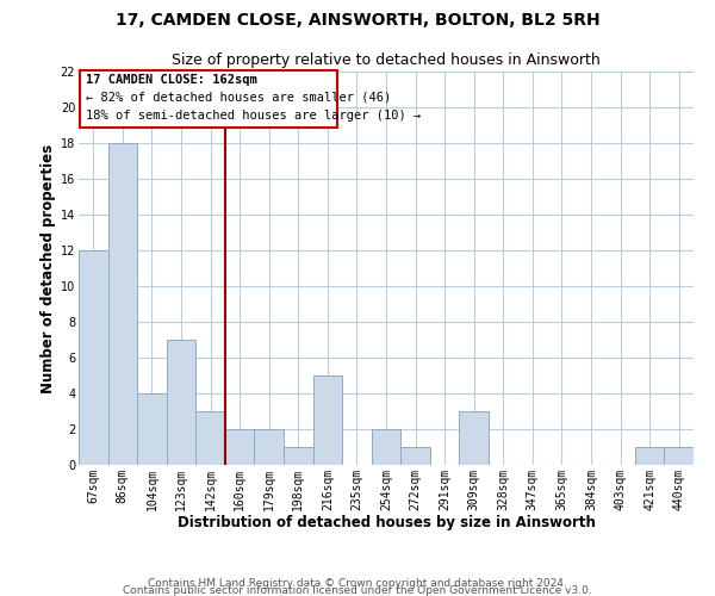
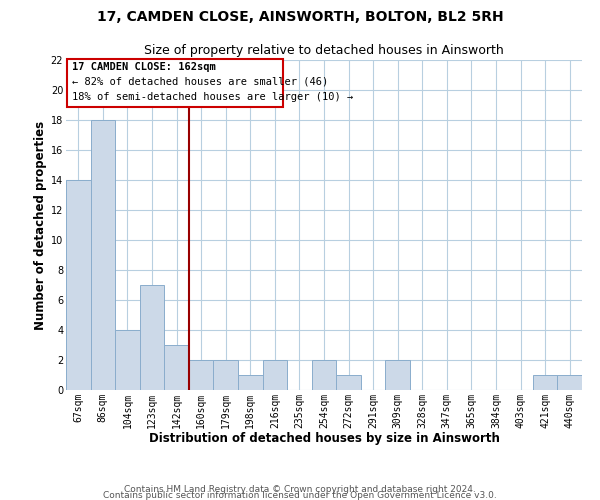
67sqm: 12 -> 14
216sqm: 5 -> 2
309sqm: 3 -> 2
